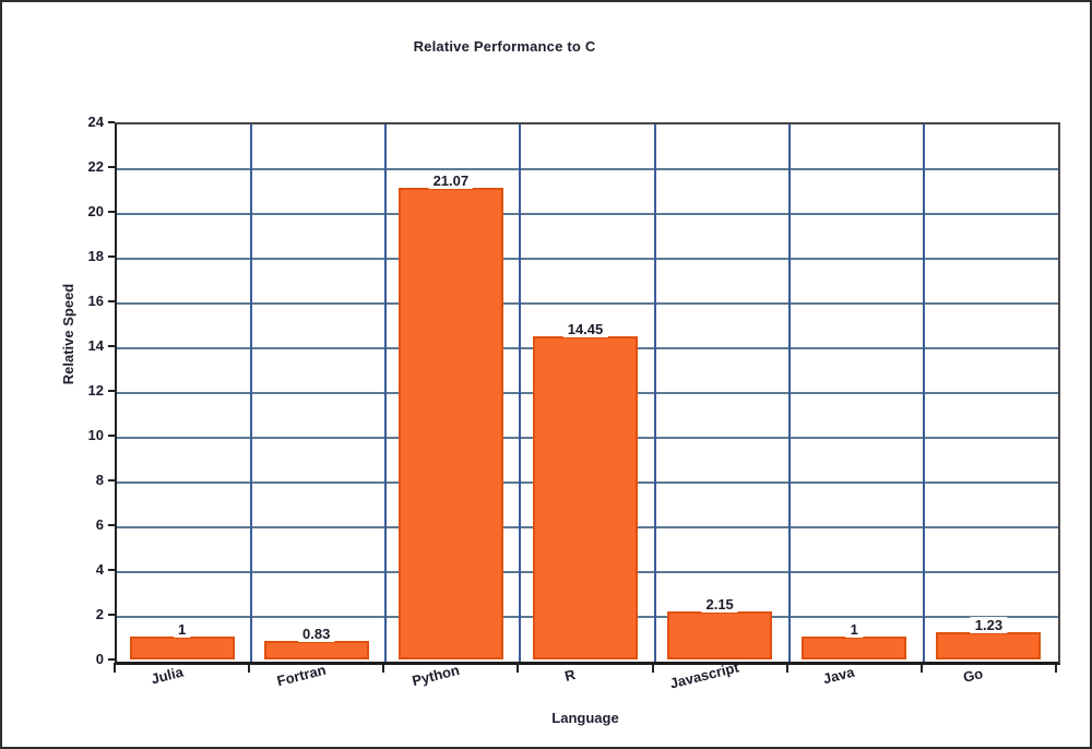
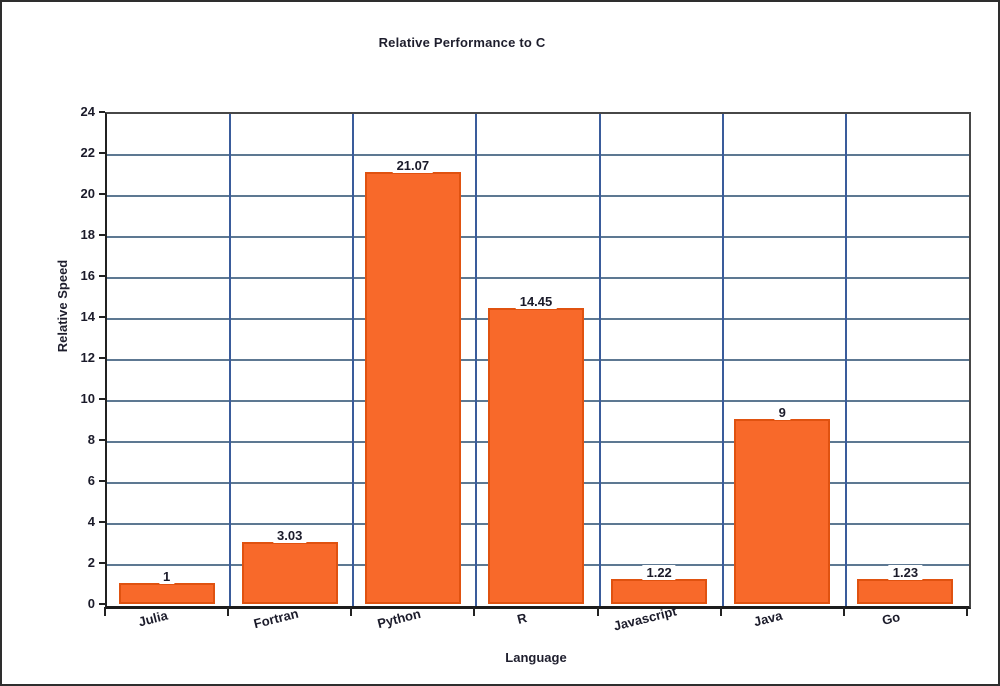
Fortran: 0.83 -> 3.03
Javascript: 2.15 -> 1.22
Java: 1 -> 9
